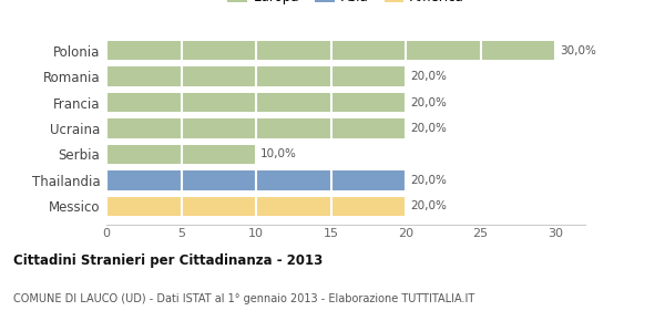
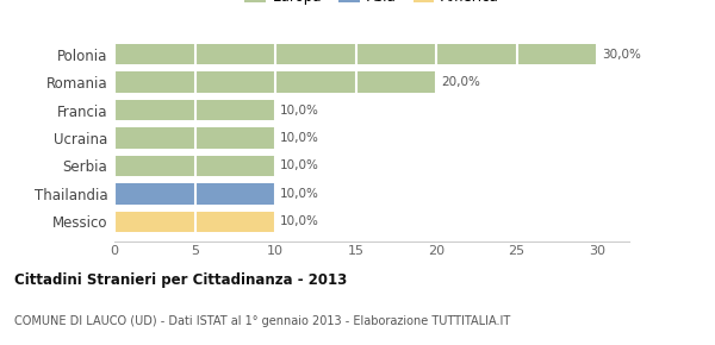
Francia: 20,0% -> 10,0%
Ucraina: 20,0% -> 10,0%
Thailandia: 20,0% -> 10,0%
Messico: 20,0% -> 10,0%
